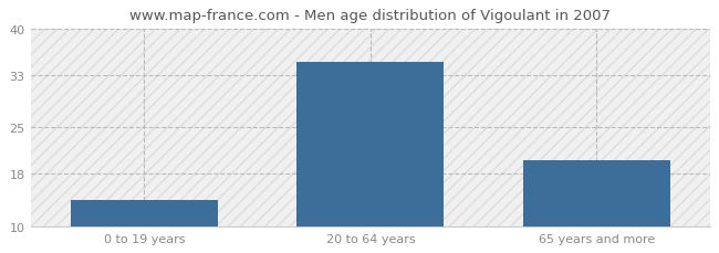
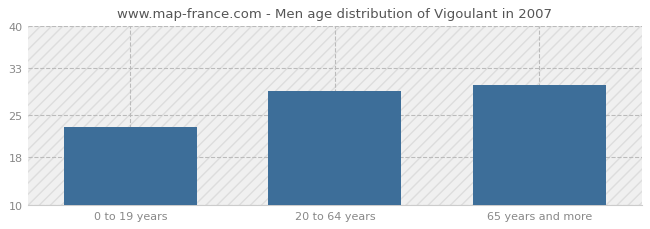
0 to 19 years: 14 -> 23
20 to 64 years: 35 -> 29
65 years and more: 20 -> 30
